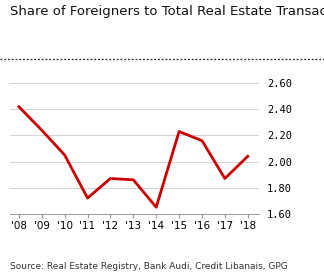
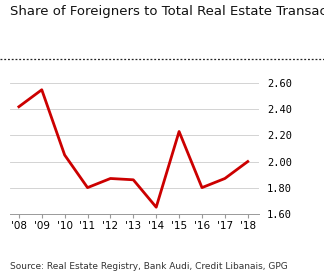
'09: 2.24 -> 2.55
'11: 1.72 -> 1.80
'16: 2.16 -> 1.80
'18: 2.04 -> 2.00
